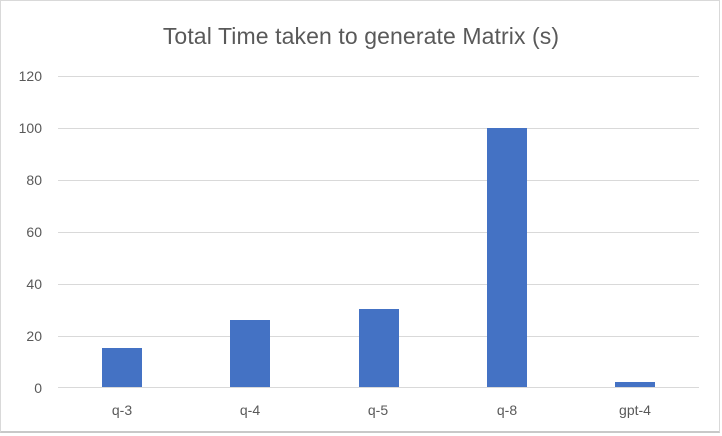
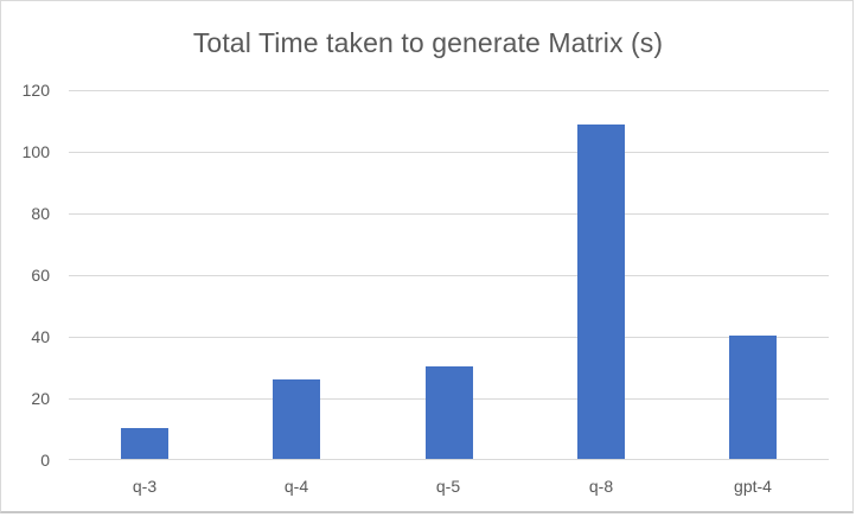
q-3: 15 -> 10
q-8: 100 -> 109
gpt-4: 2 -> 40
